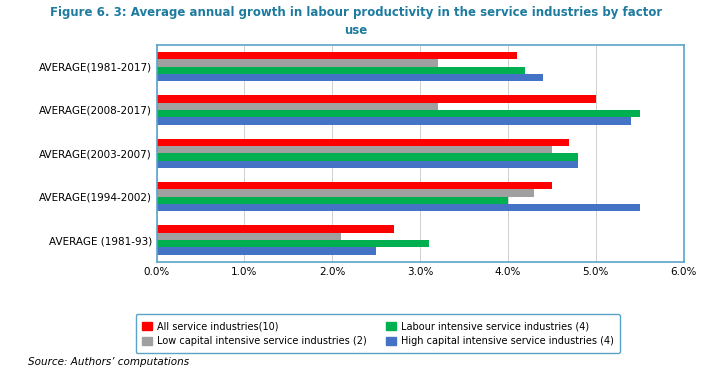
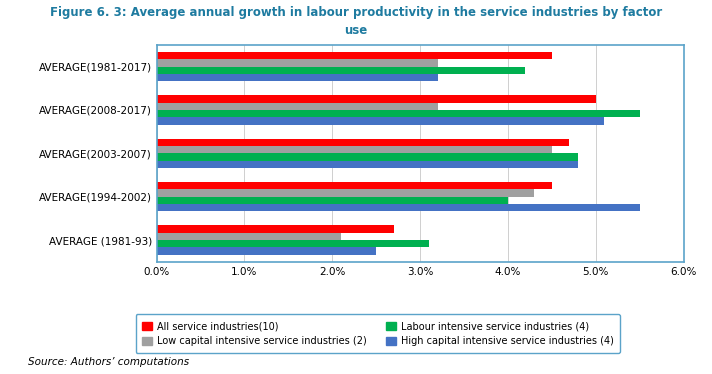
All service industries(10)/AVERAGE(1981-2017): 4.1% -> 4.5%
High capital intensive service industries (4)/AVERAGE(1981-2017): 4.4% -> 3.2%
High capital intensive service industries (4)/AVERAGE(2008-2017): 5.4% -> 5.1%
